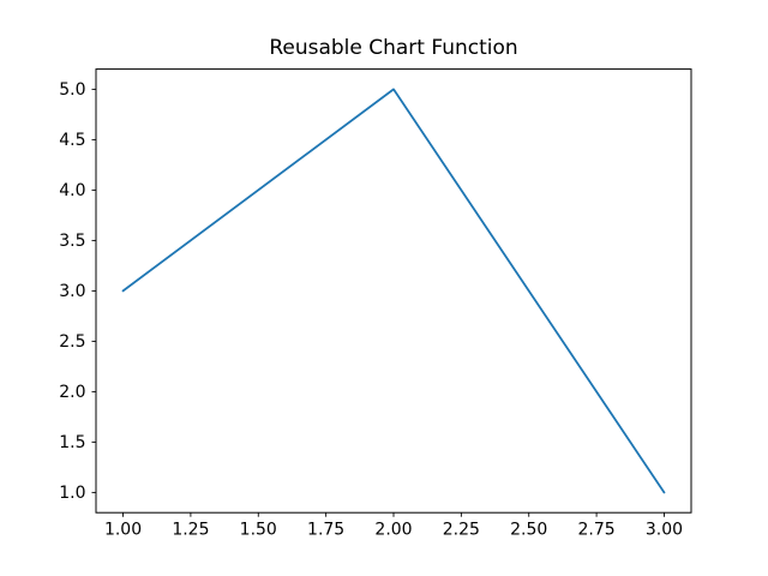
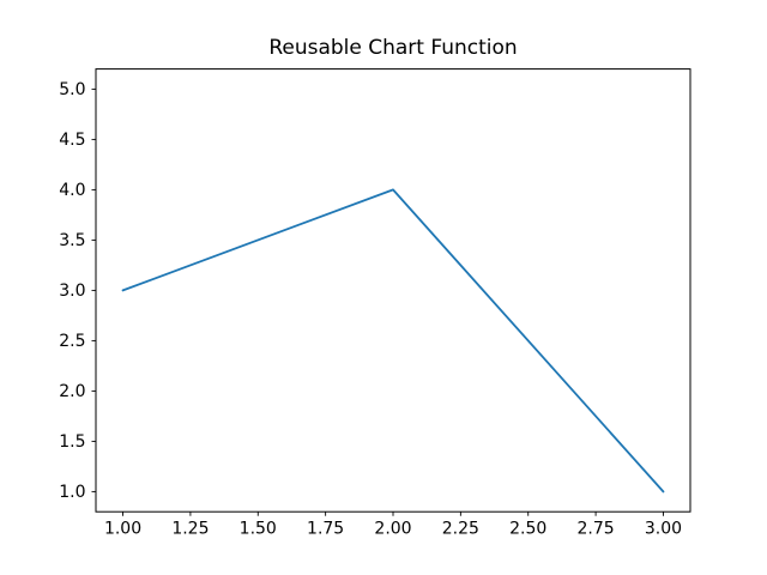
2.0: 5 -> 4
